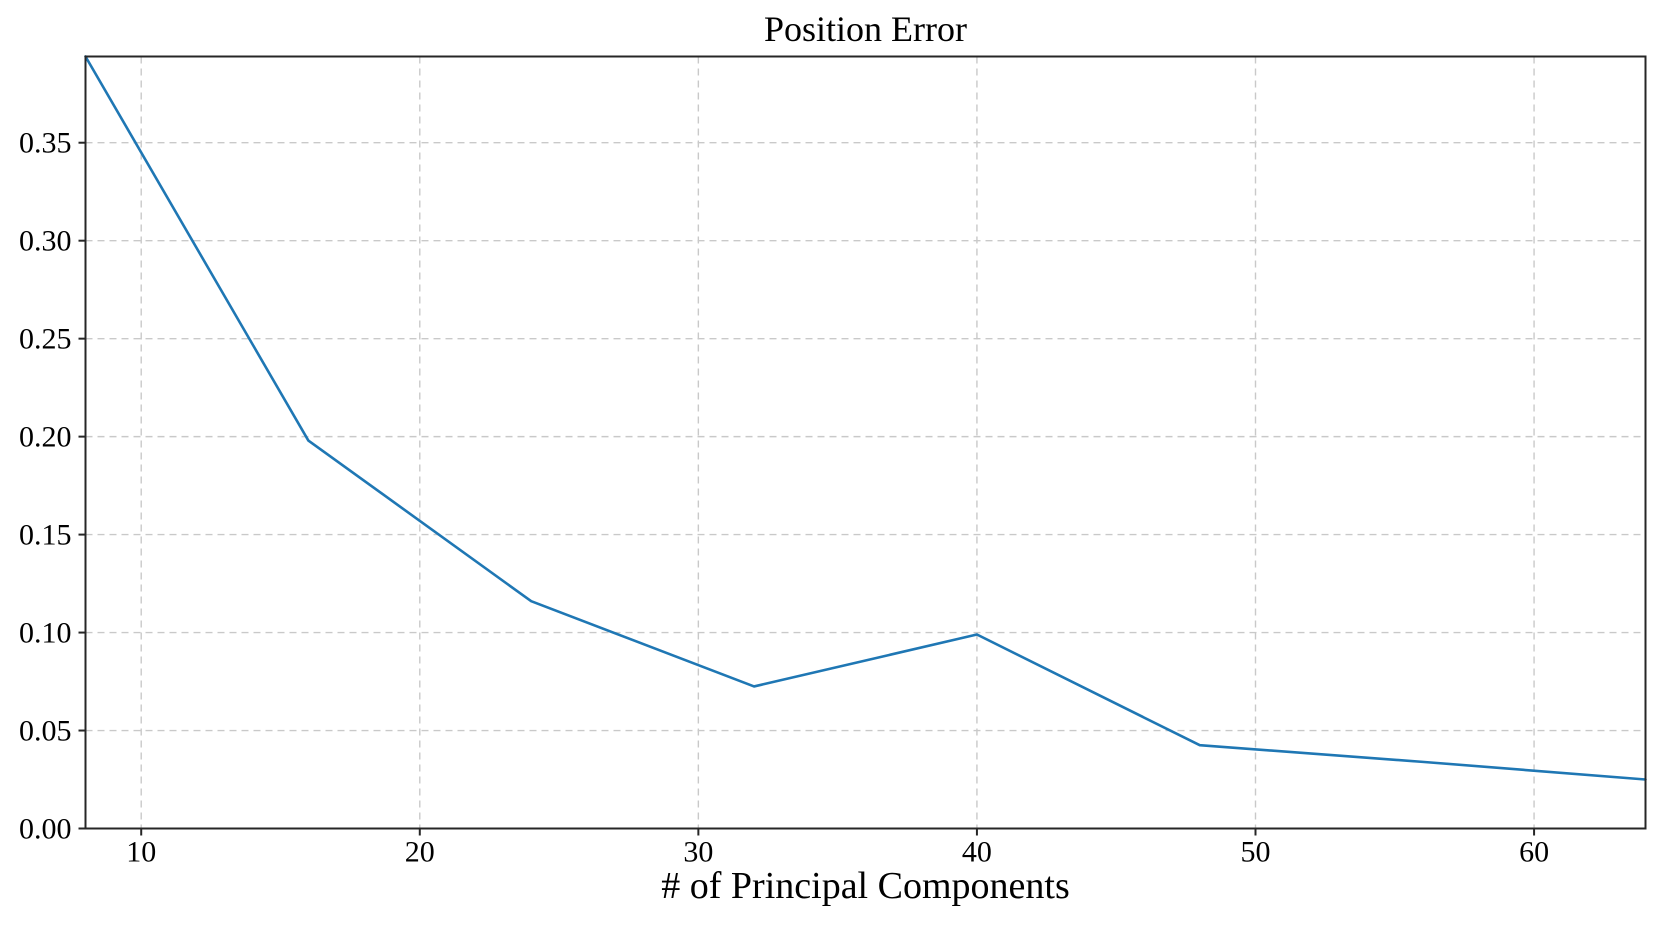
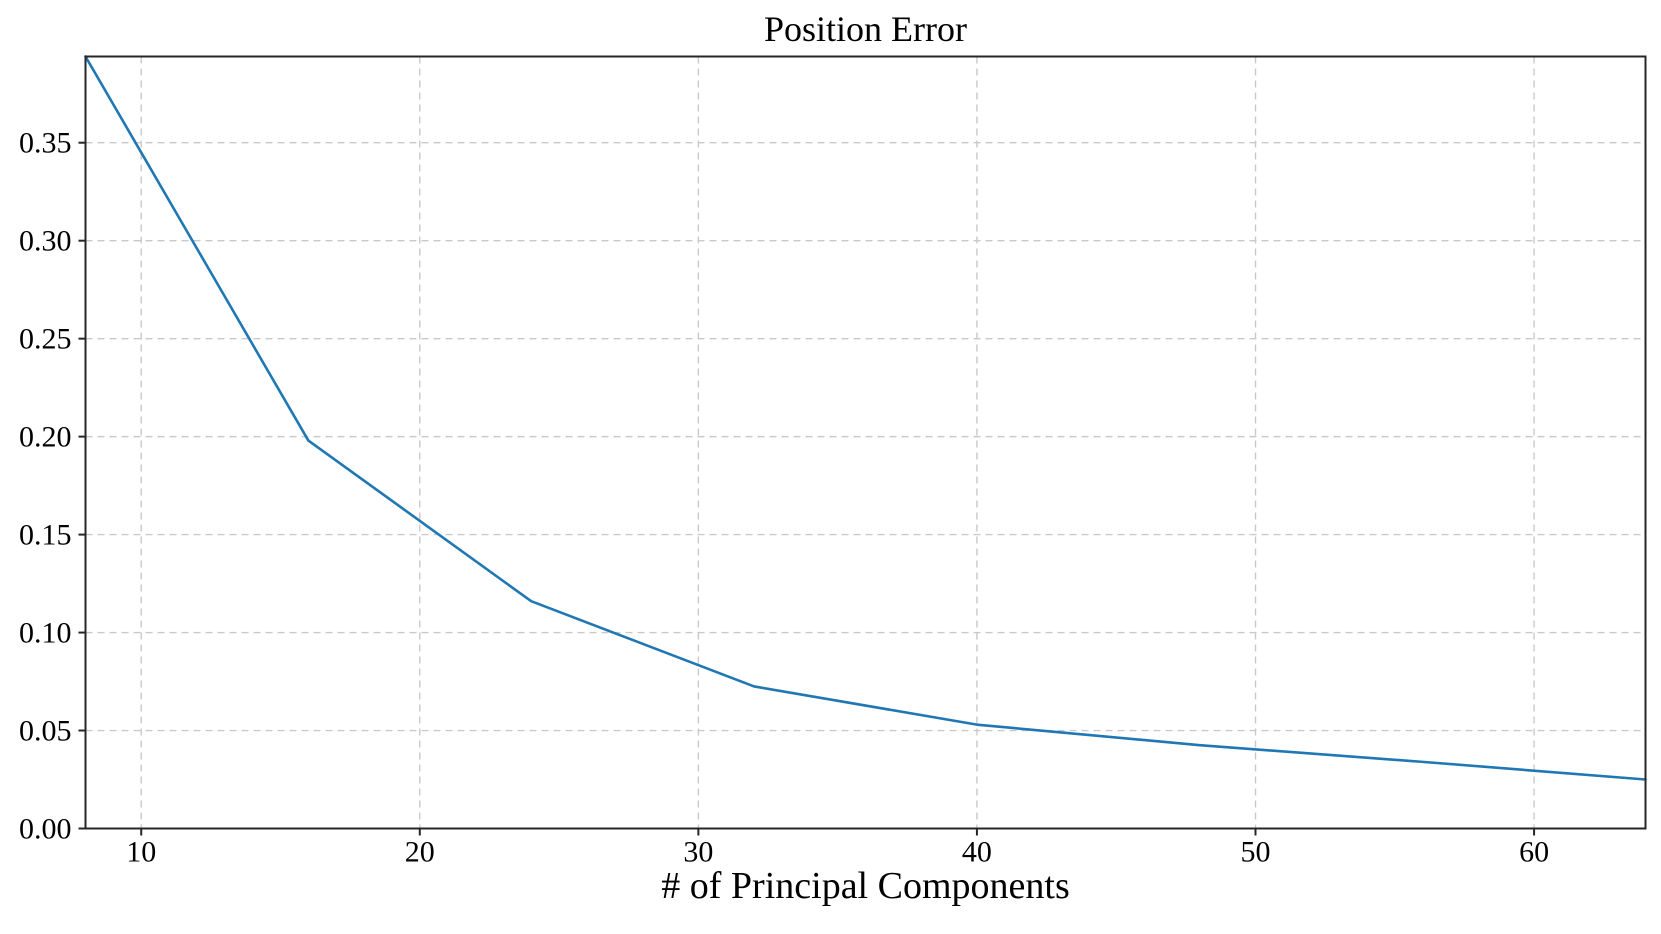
40: 0.099 -> 0.053
